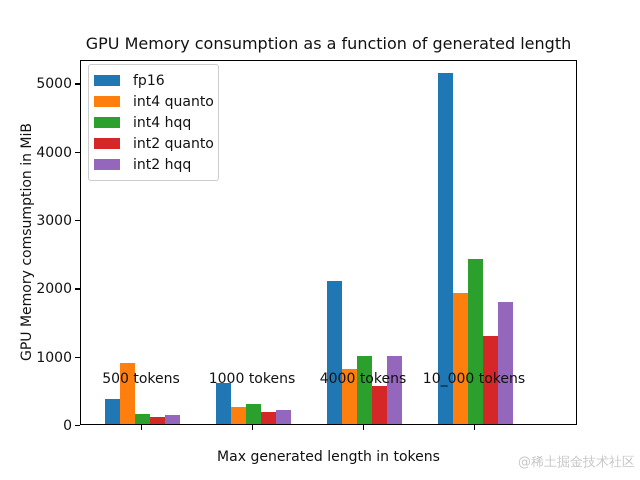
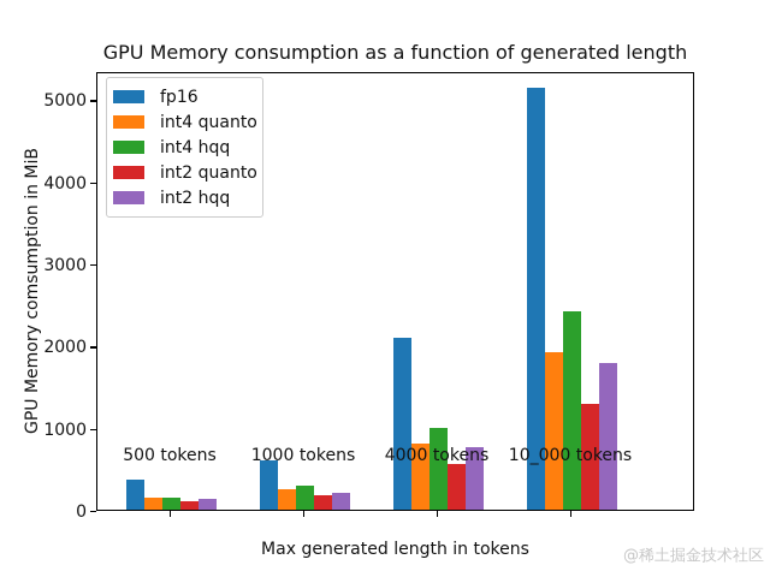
int4 quanto/500 tokens: 900 -> 200
int2 hqq/4000 tokens: 1000 -> 800
